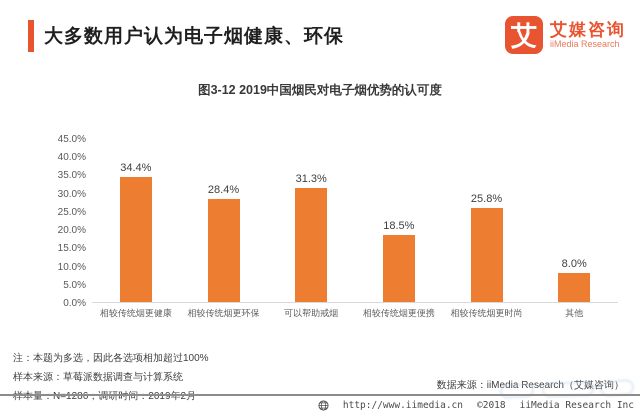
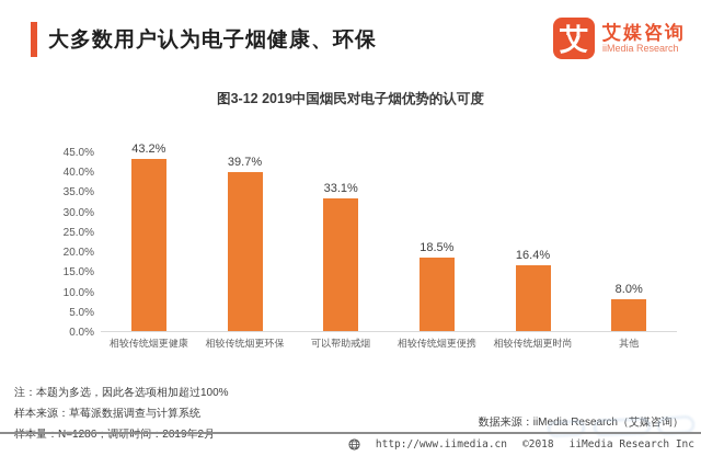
相较传统烟更健康: 34.4% -> 43.2%
相较传统烟更环保: 28.4% -> 39.7%
可以帮助戒烟: 31.3% -> 33.1%
相较传统烟更时尚: 25.8% -> 16.4%
